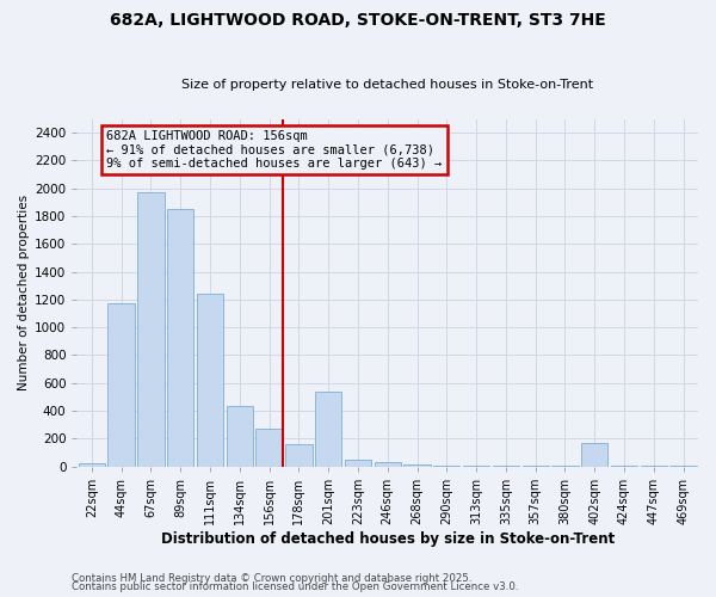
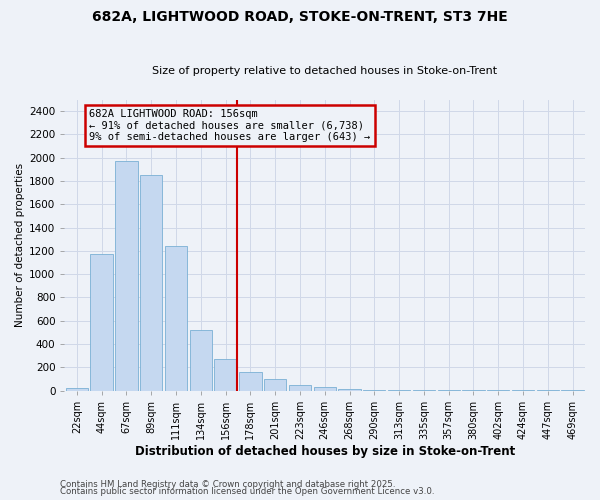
134sqm: 430 -> 520
201sqm: 540 -> 100
402sqm: 170 -> 0
